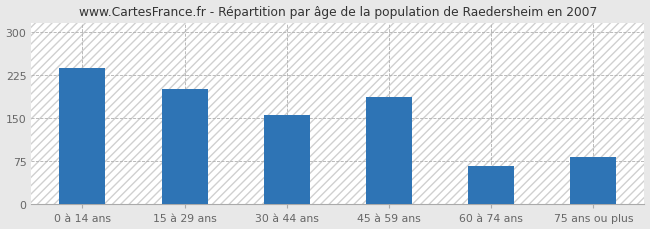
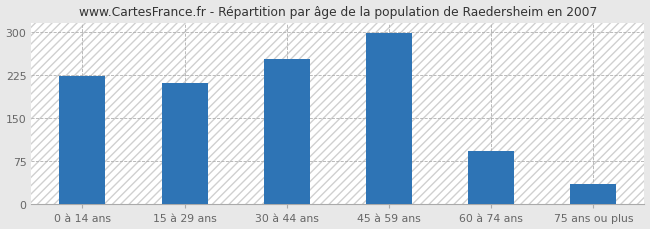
0 à 14 ans: 236 -> 222
15 à 29 ans: 200 -> 210
30 à 44 ans: 156 -> 252
45 à 59 ans: 186 -> 297
60 à 74 ans: 66 -> 93
75 ans ou plus: 82 -> 35
